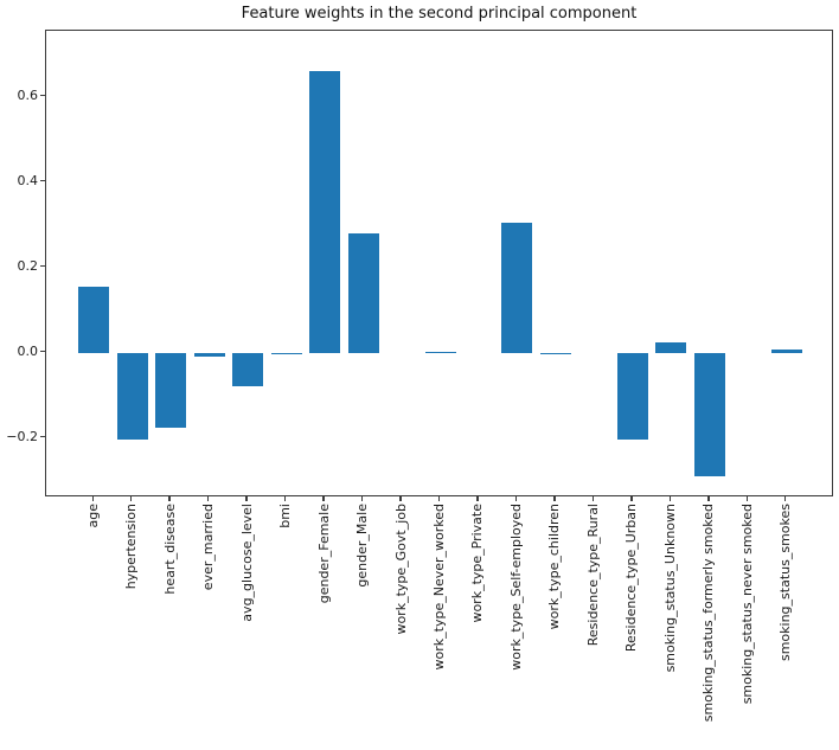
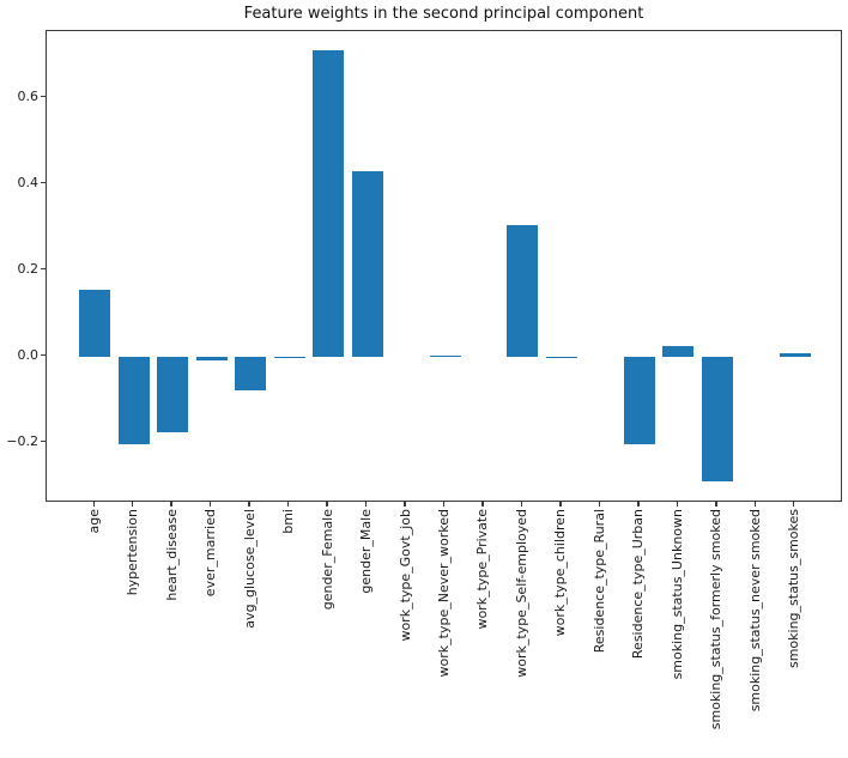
gender_Female: 0.66 -> 0.71
gender_Male: 0.28 -> 0.43
